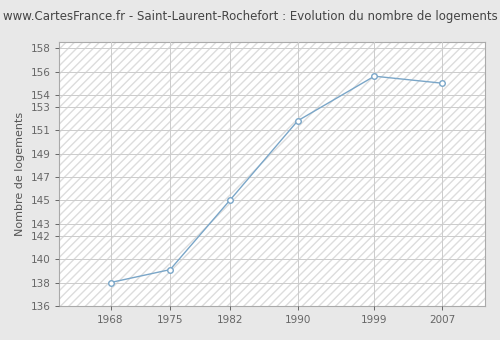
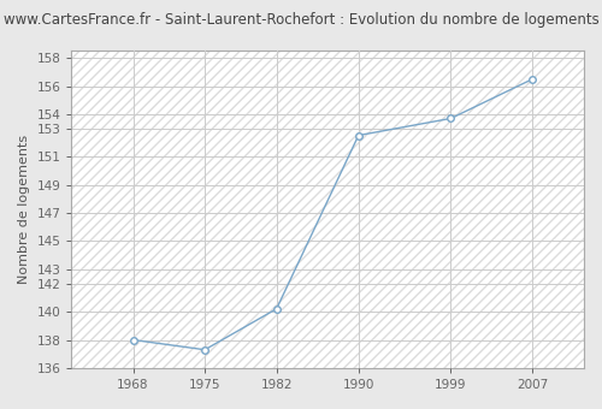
1975: 139.1 -> 137.3
1982: 145.0 -> 140.2
1990: 151.8 -> 152.5
1999: 155.6 -> 153.7
2007: 155.0 -> 156.5
